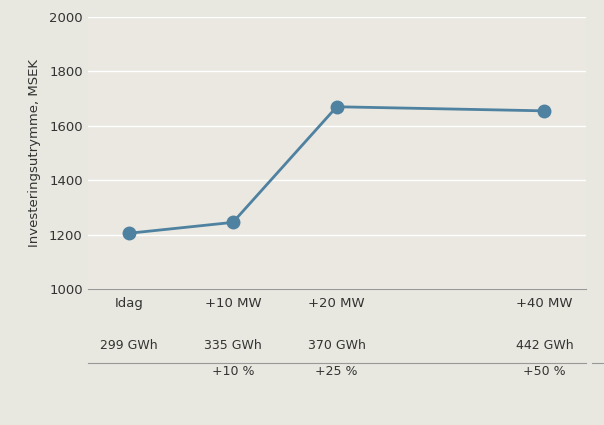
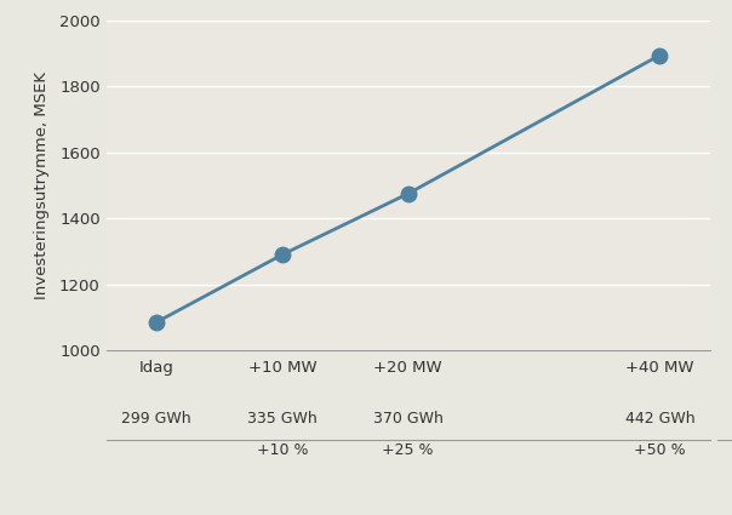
Idag: 1205 -> 1085
+10 MW: 1245 -> 1290
+20 MW: 1670 -> 1475
+40 MW: 1655 -> 1895
